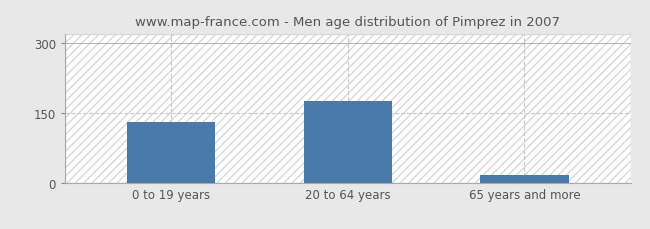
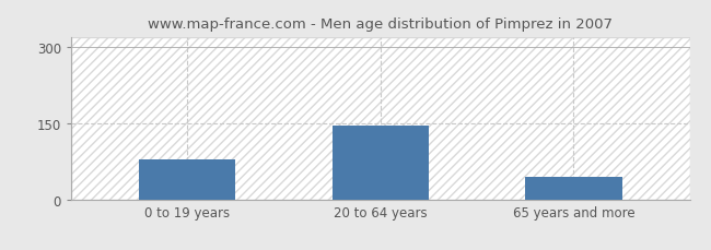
0 to 19 years: 130 -> 80
20 to 64 years: 175 -> 145
65 years and more: 17 -> 45
